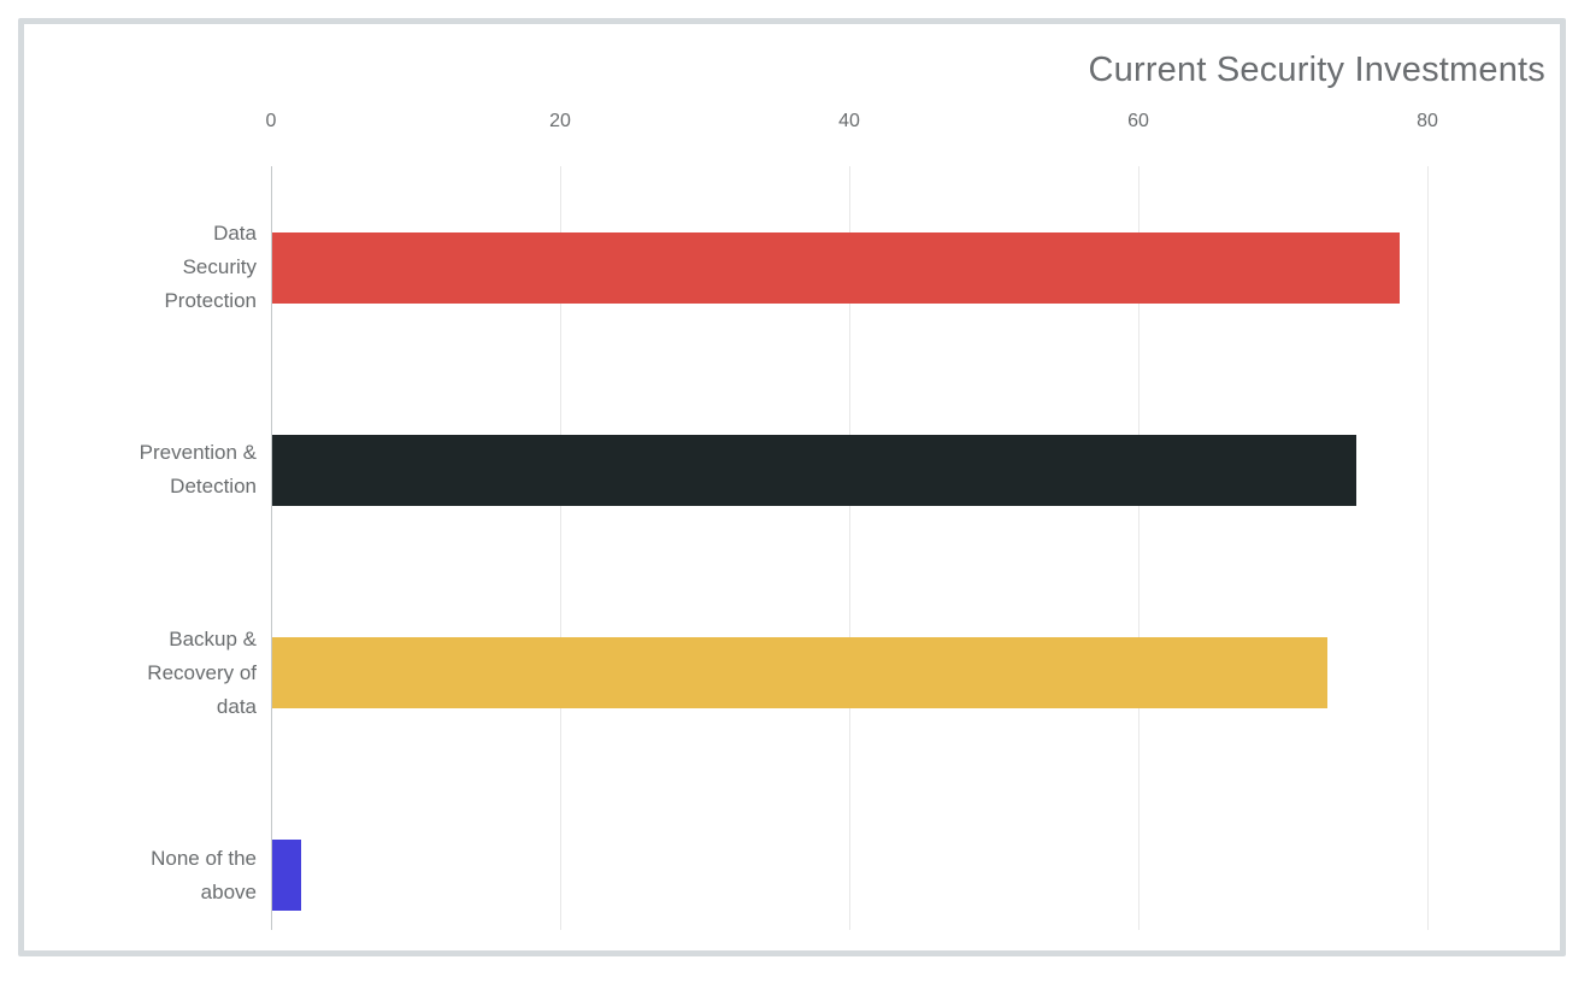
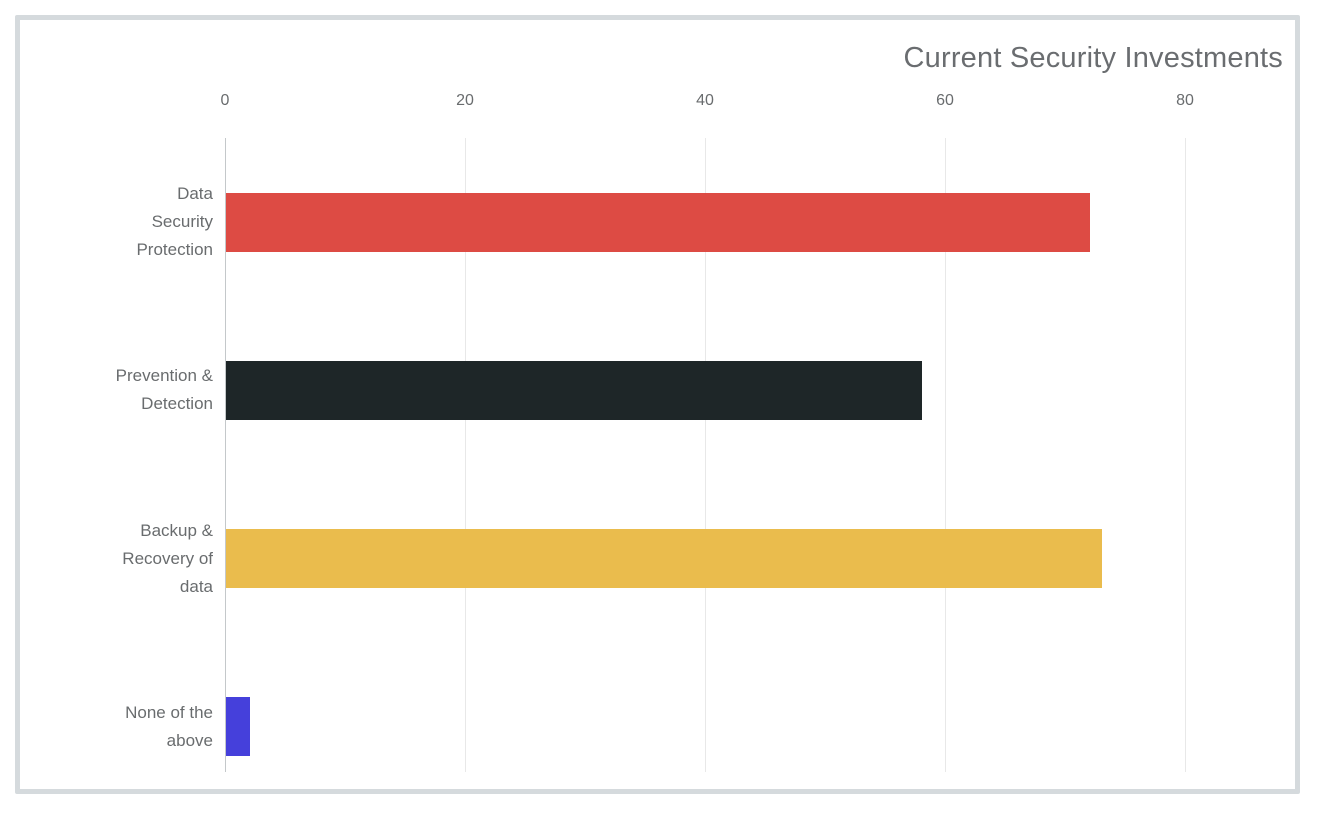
Data Security Protection: 78 -> 72
Prevention & Detection: 75 -> 58
